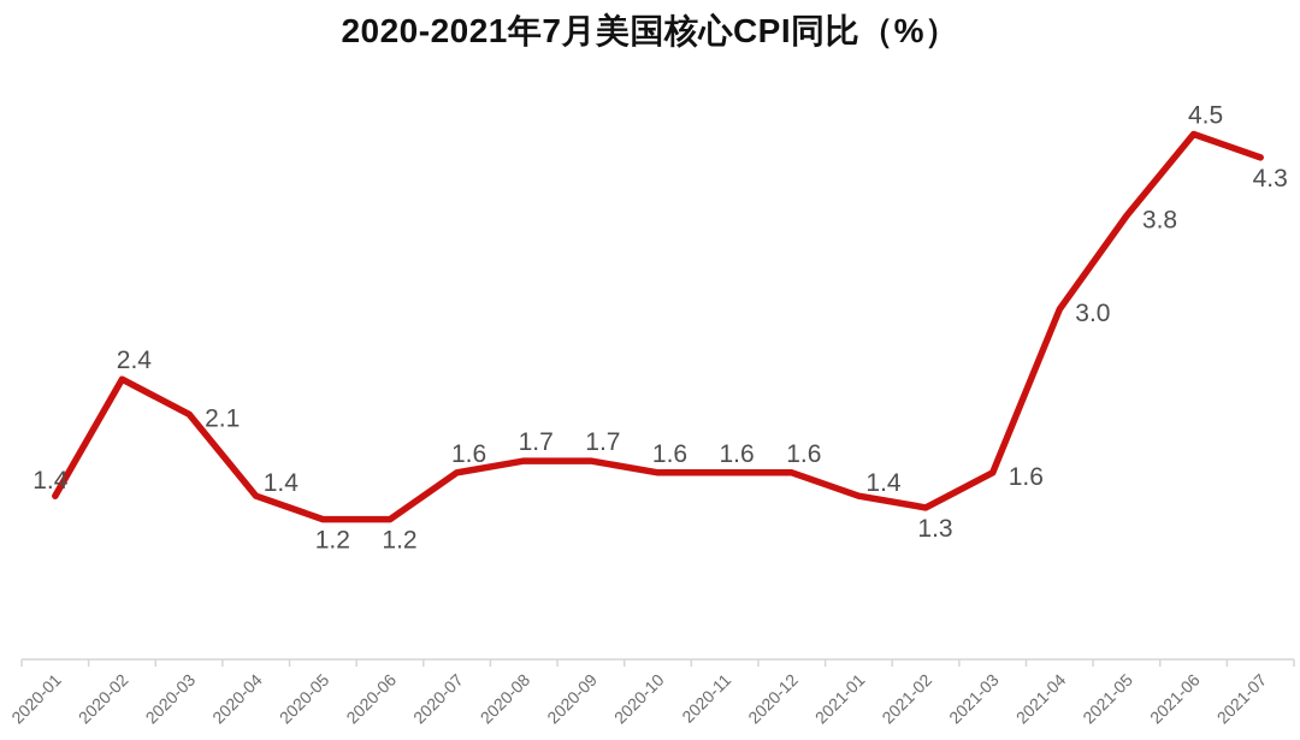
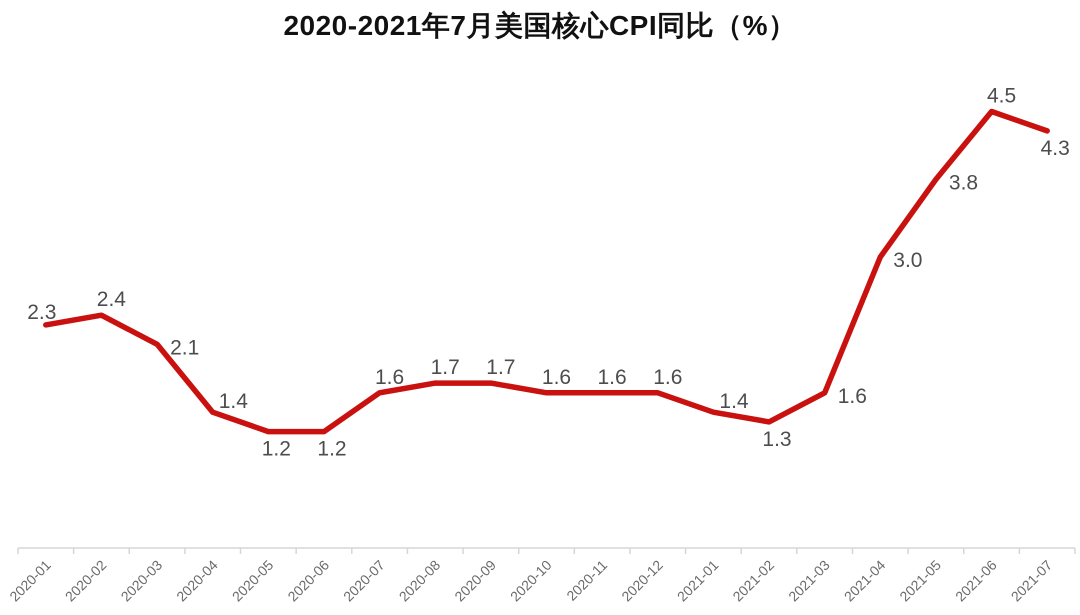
2020-01: 1.4 -> 2.3
